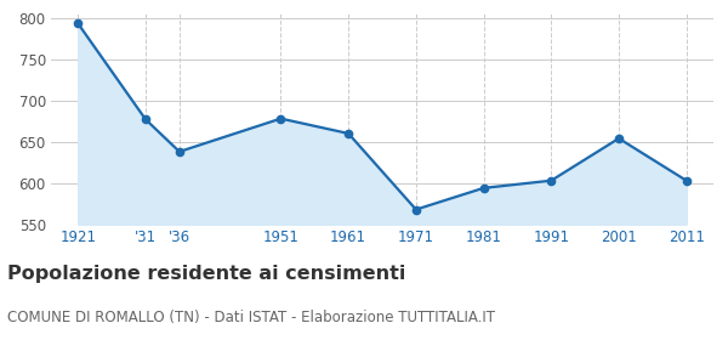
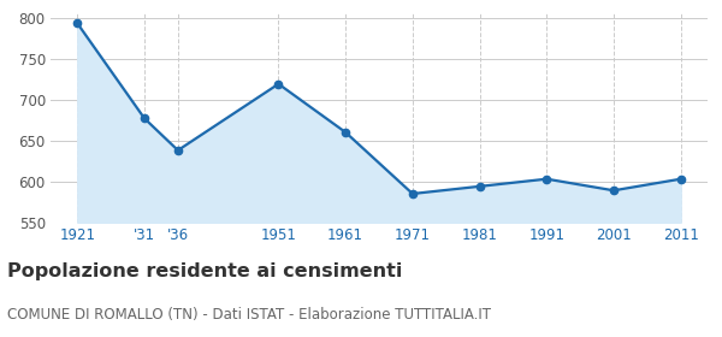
1951: 678 -> 719
1971: 568 -> 585
2001: 654 -> 589
